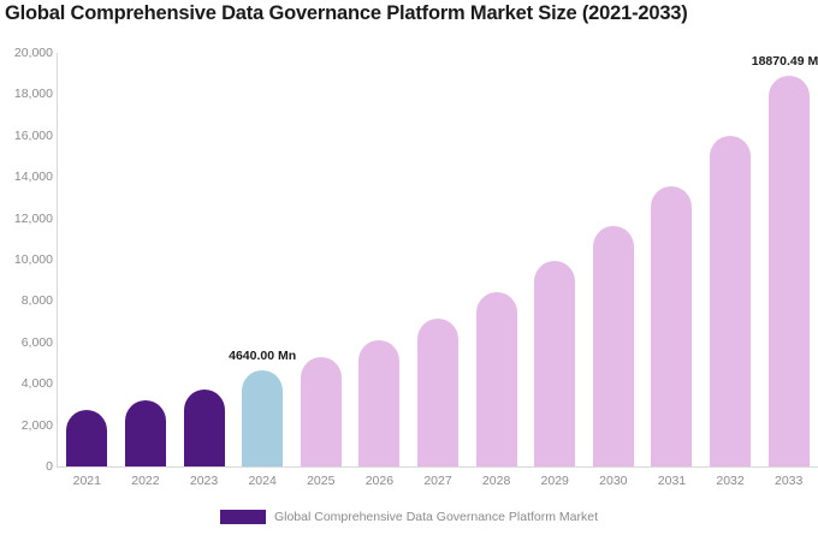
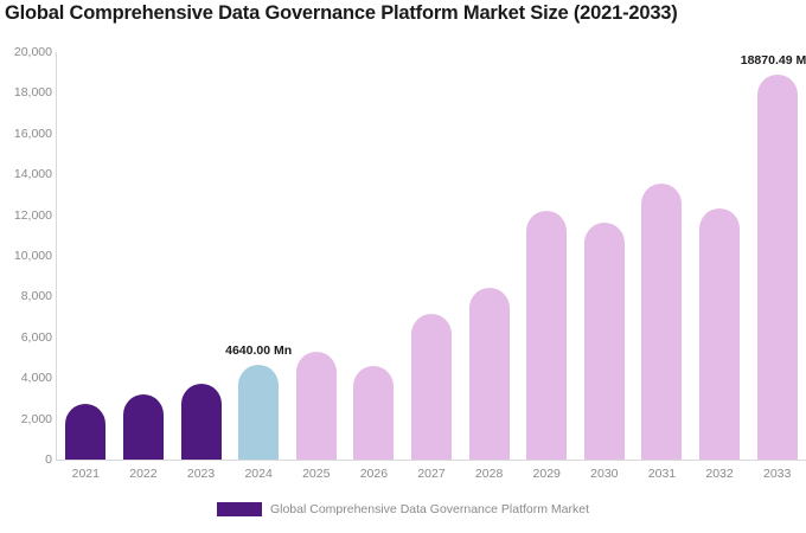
2026: 6100 -> 4600
2029: 9900 -> 12200
2032: 16000 -> 12300
